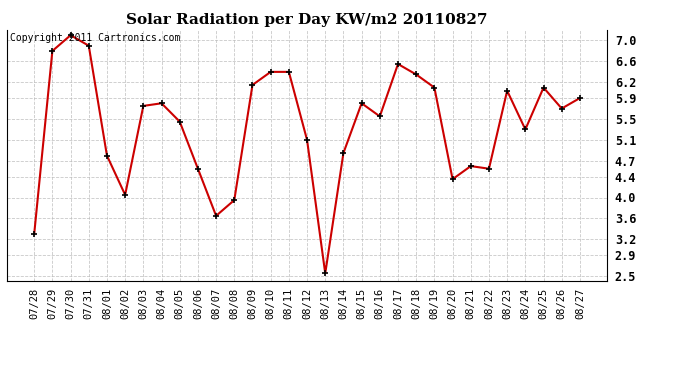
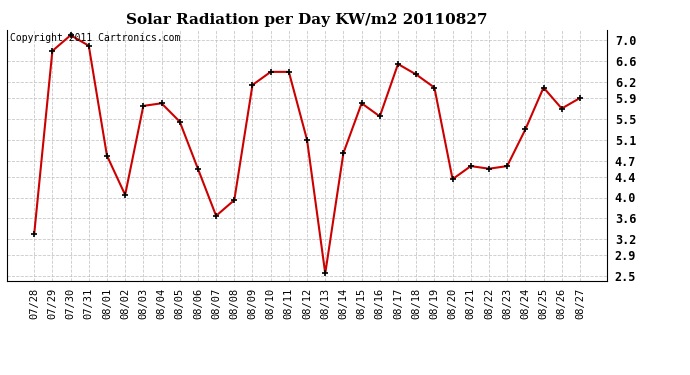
08/23: 6.04 -> 4.60
